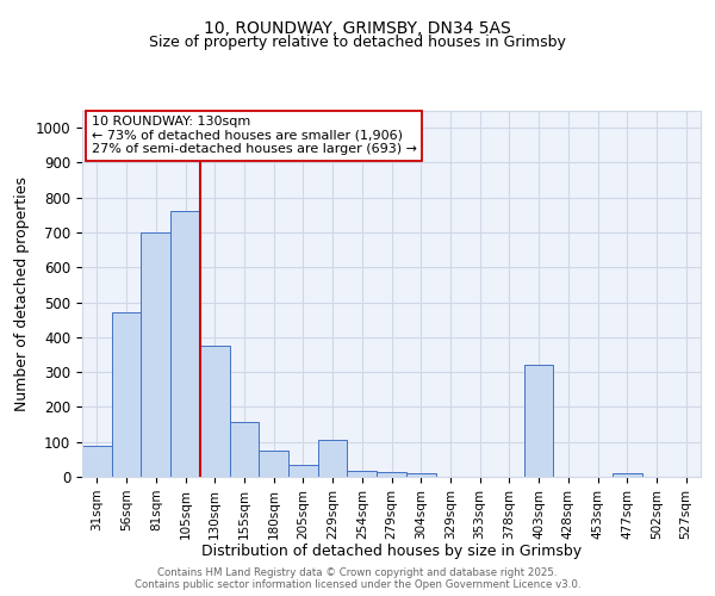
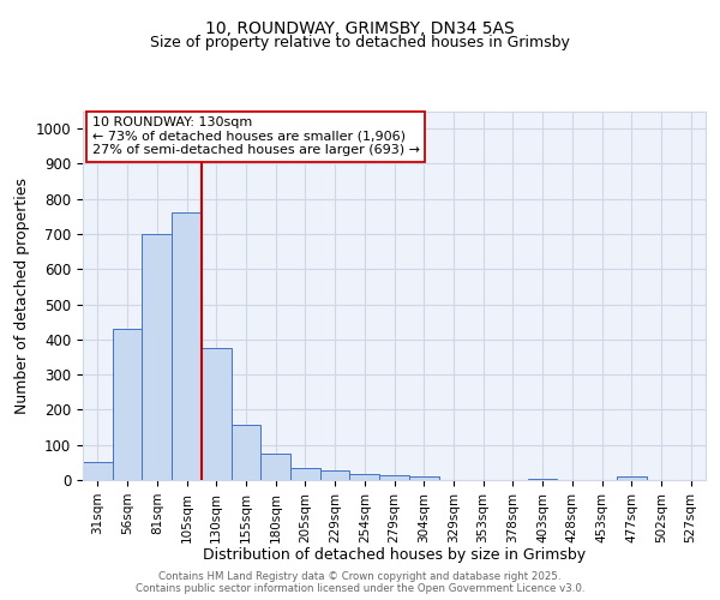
31sqm: 90 -> 50
56sqm: 470 -> 430
229sqm: 105 -> 28
403sqm: 320 -> 5
